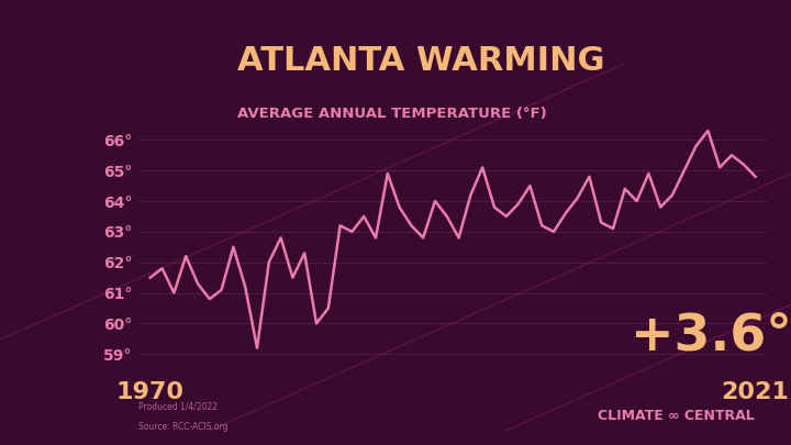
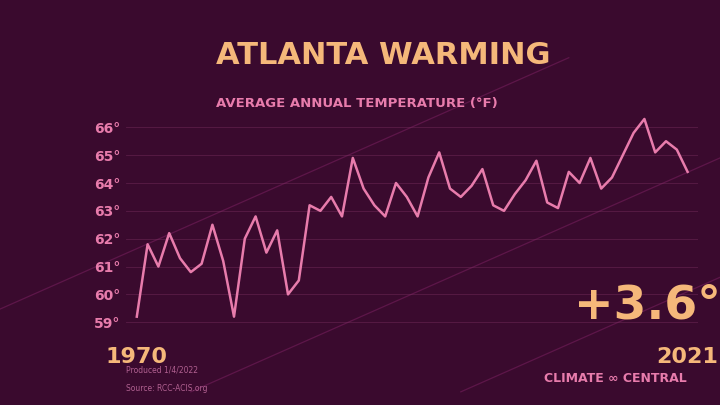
1970: 61.5° -> 59.2°
2021: 64.8° -> 64.4°
